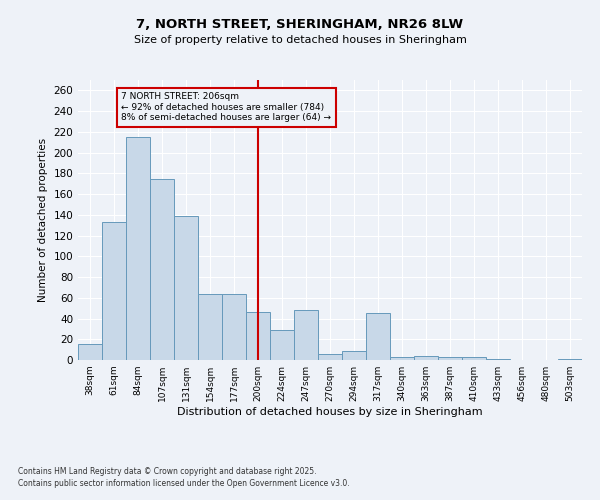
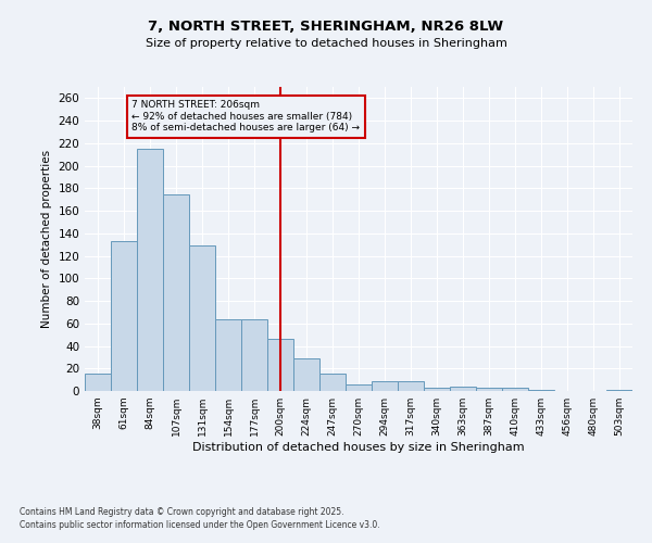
131sqm: 139 -> 129
247sqm: 48 -> 15
317sqm: 45 -> 9
